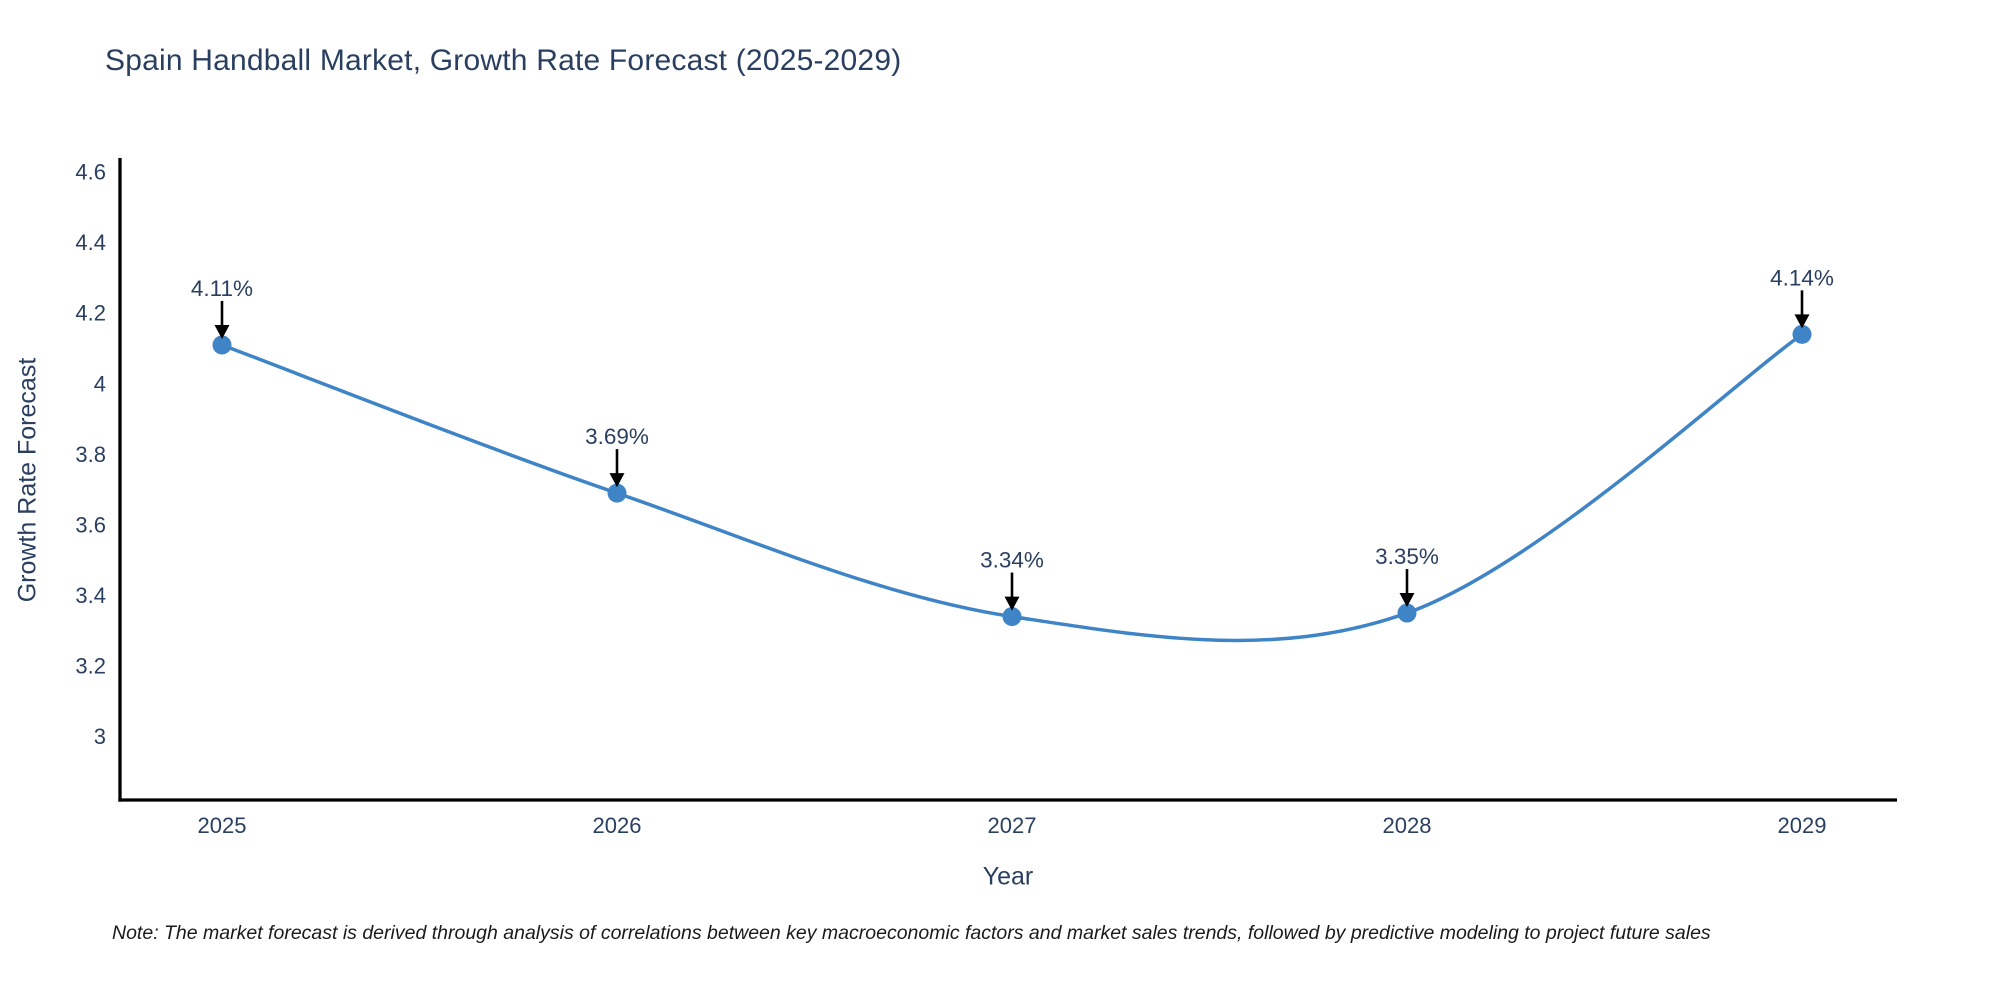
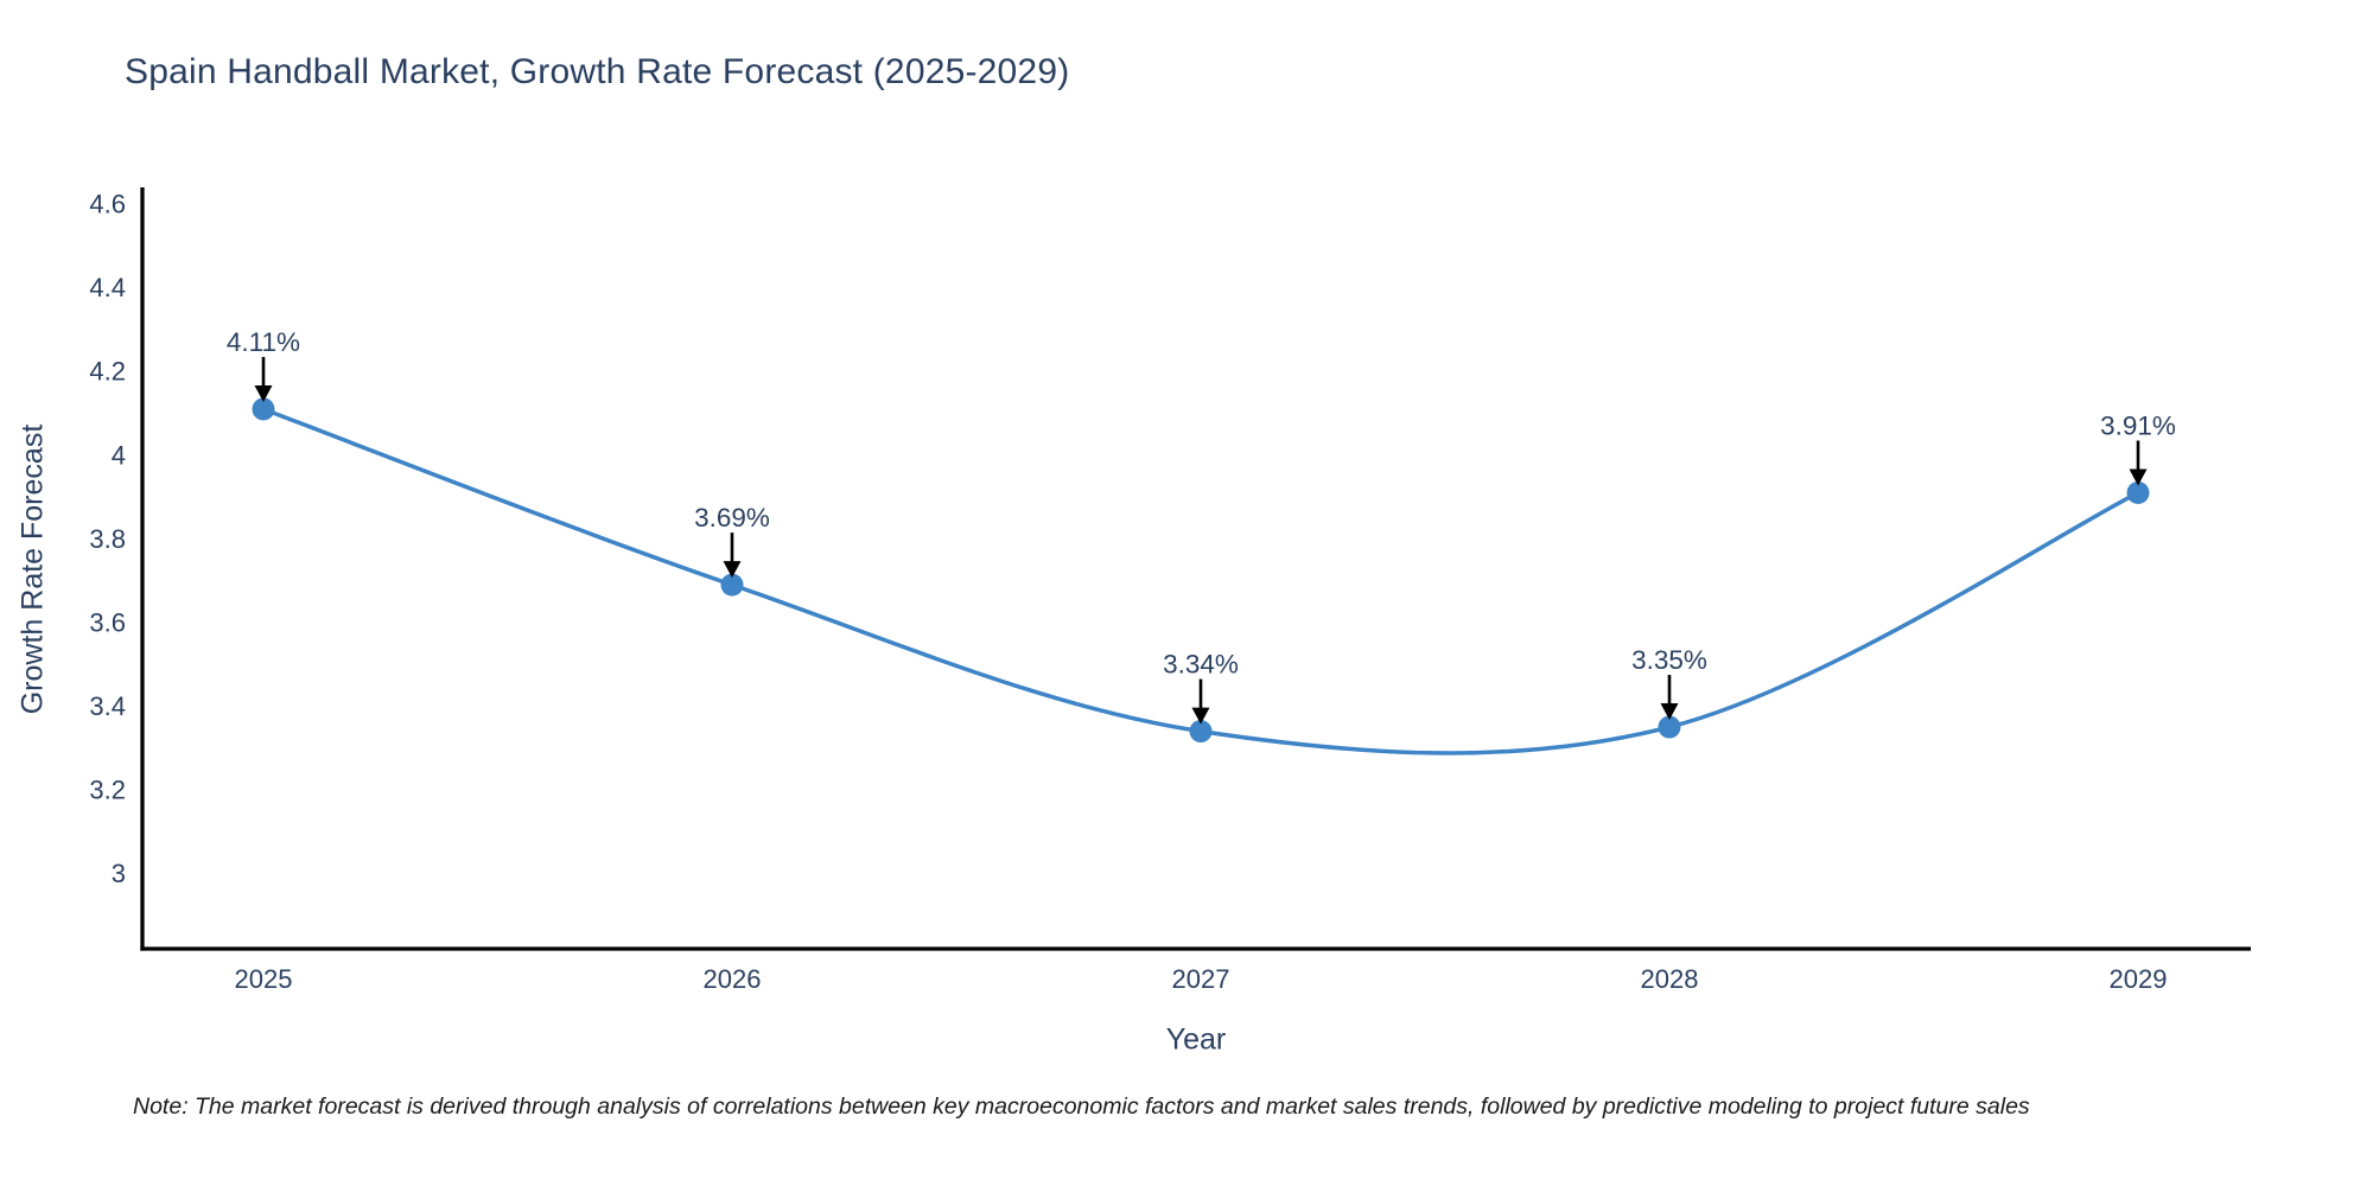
2029: 4.14% -> 3.91%
